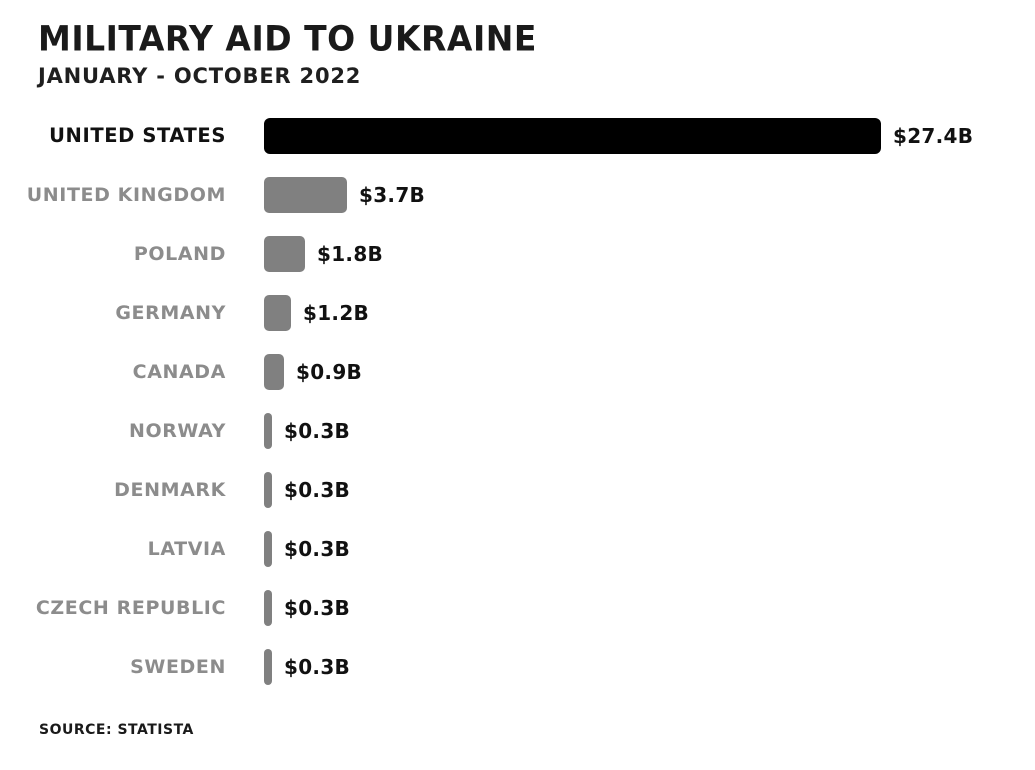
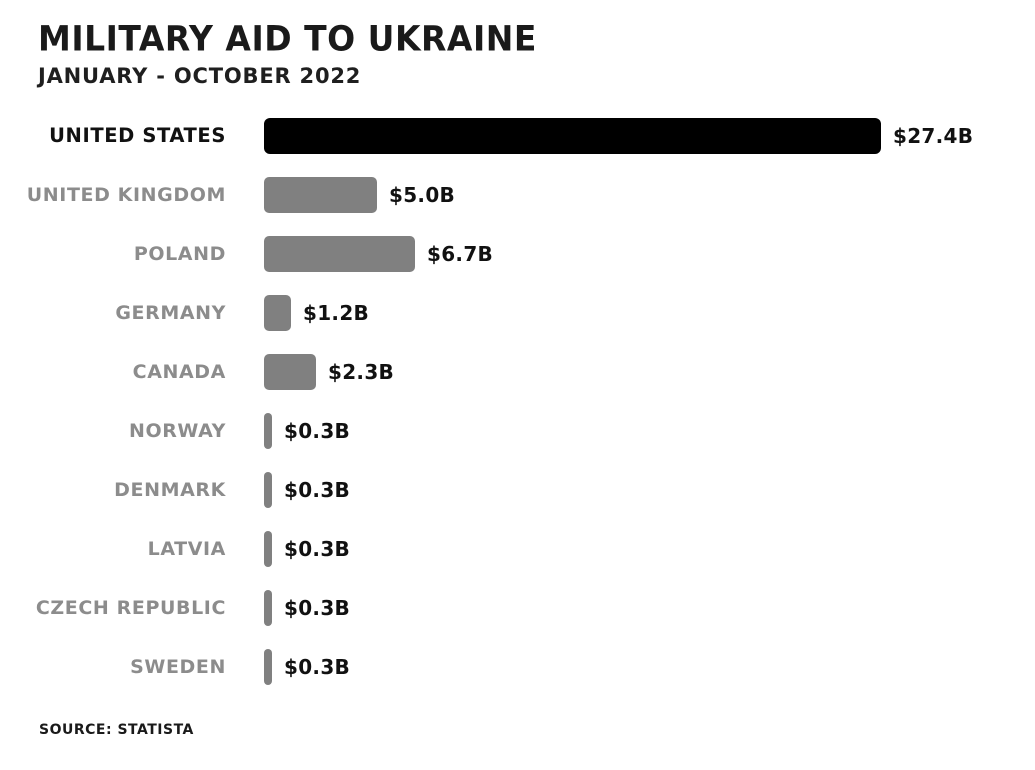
UNITED KINGDOM: $3.7B -> $5.0B
POLAND: $1.8B -> $6.7B
CANADA: $0.9B -> $2.3B
